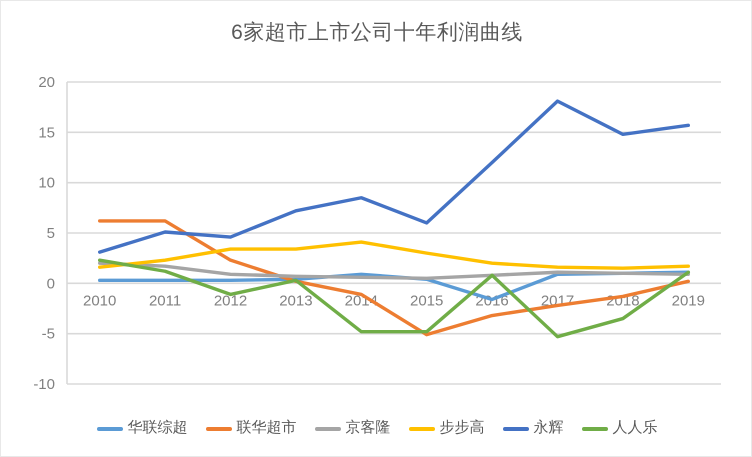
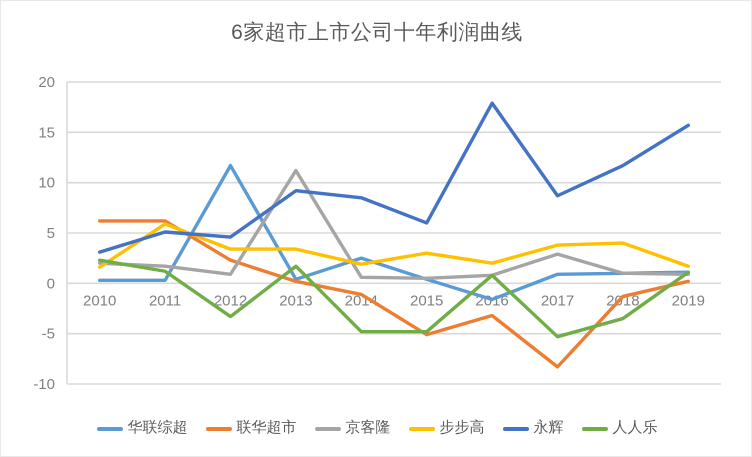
步步高/2011: 2.3 -> 5.9
华联综超/2012: 0.3 -> 11.7
人人乐/2012: -1.1 -> -3.3
京客隆/2013: 0.7 -> 11.2
永辉/2013: 7.2 -> 9.2
人人乐/2013: 0.3 -> 1.7
华联综超/2014: 0.9 -> 2.5
步步高/2014: 4.1 -> 1.9
永辉/2016: 12.0 -> 17.9
联华超市/2017: -2.2 -> -8.3
京客隆/2017: 1.1 -> 2.9
步步高/2017: 1.6 -> 3.8
永辉/2017: 18.1 -> 8.7
步步高/2018: 1.5 -> 4.0
永辉/2018: 14.8 -> 11.7
